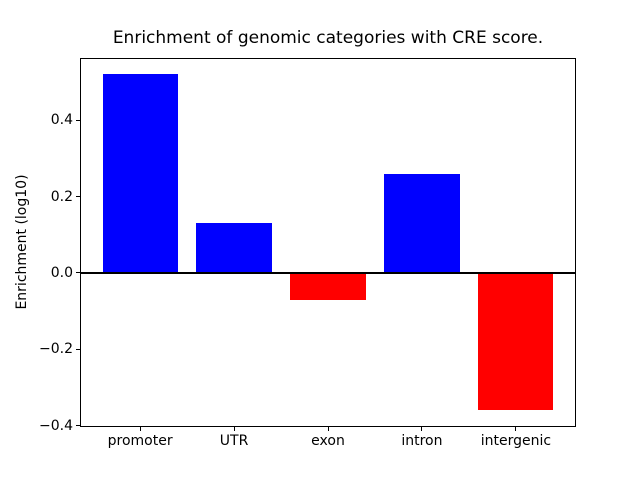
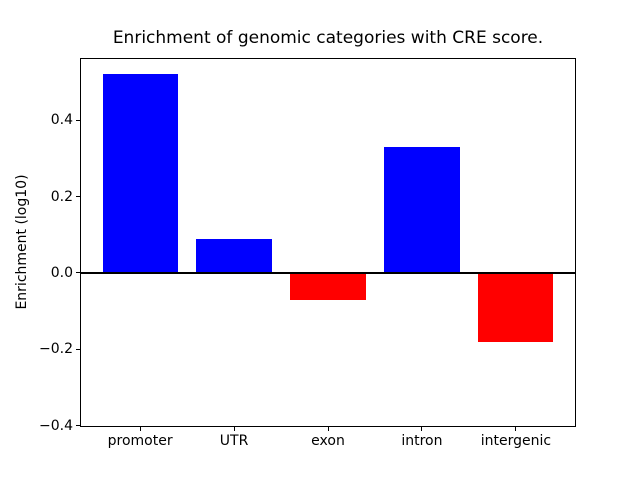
UTR: 0.13 -> 0.09
intron: 0.26 -> 0.33
intergenic: -0.36 -> -0.18
